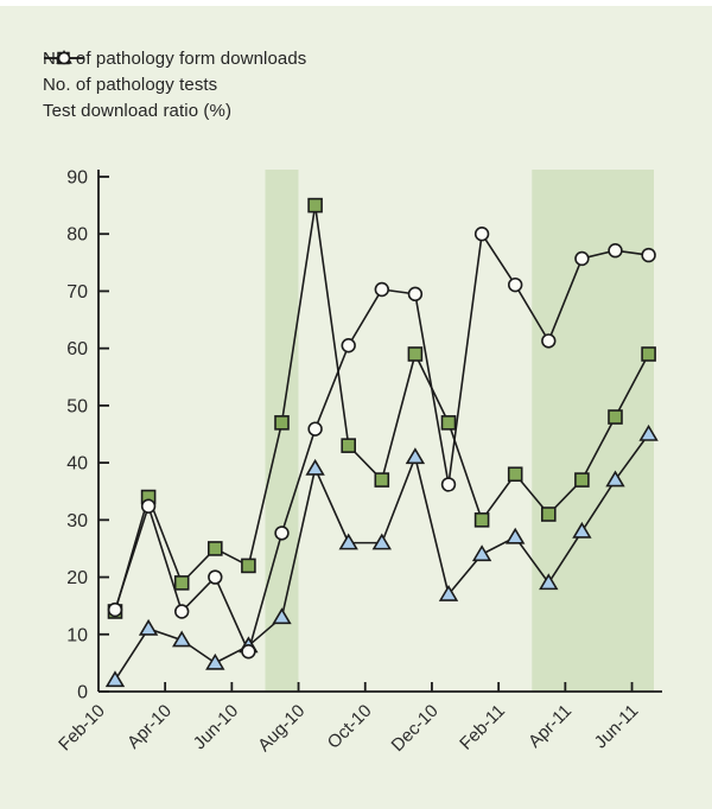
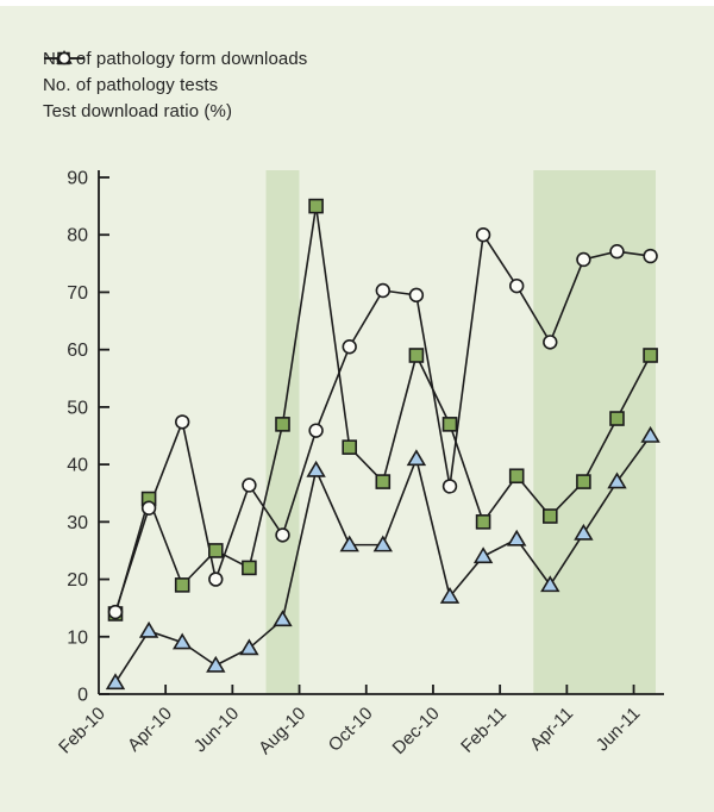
Test download ratio (%)/Apr-10: 14 -> 47
Test download ratio (%)/Jun-10: 7 -> 36
